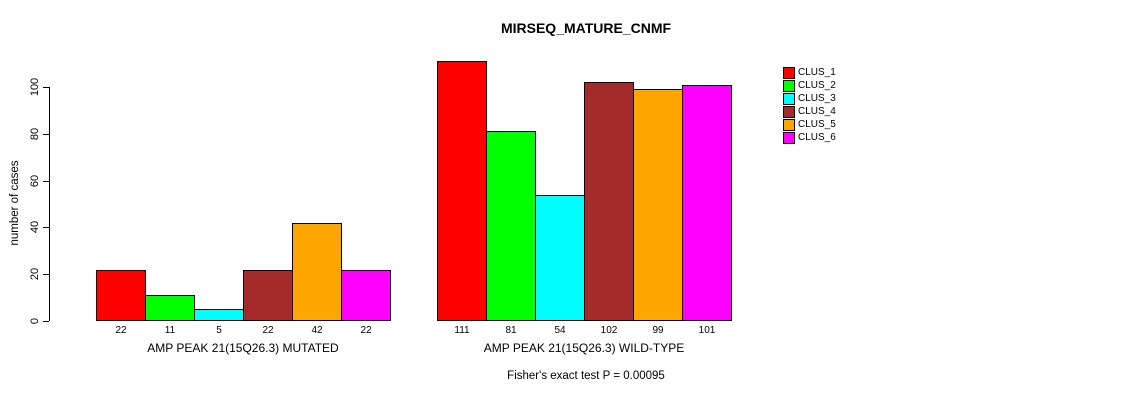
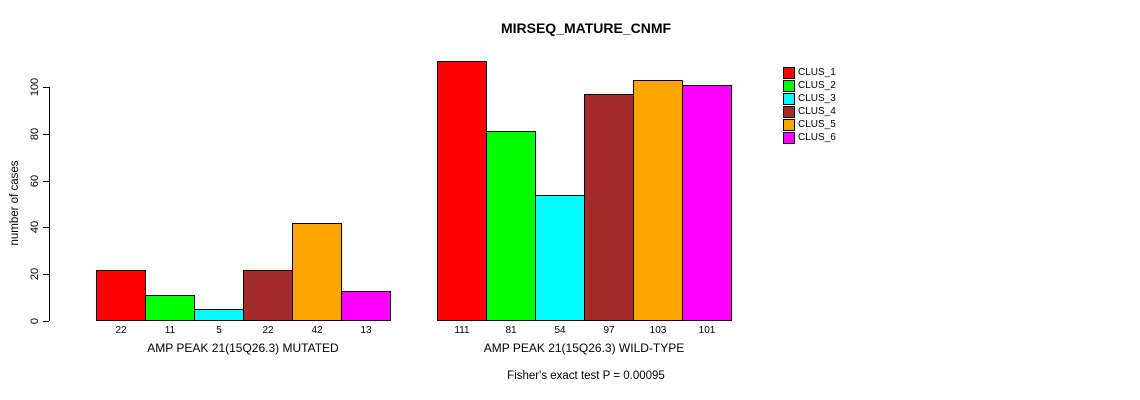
CLUS_6/AMP PEAK 21(15Q26.3) MUTATED: 22 -> 13
CLUS_4/AMP PEAK 21(15Q26.3) WILD-TYPE: 102 -> 97
CLUS_5/AMP PEAK 21(15Q26.3) WILD-TYPE: 99 -> 103
